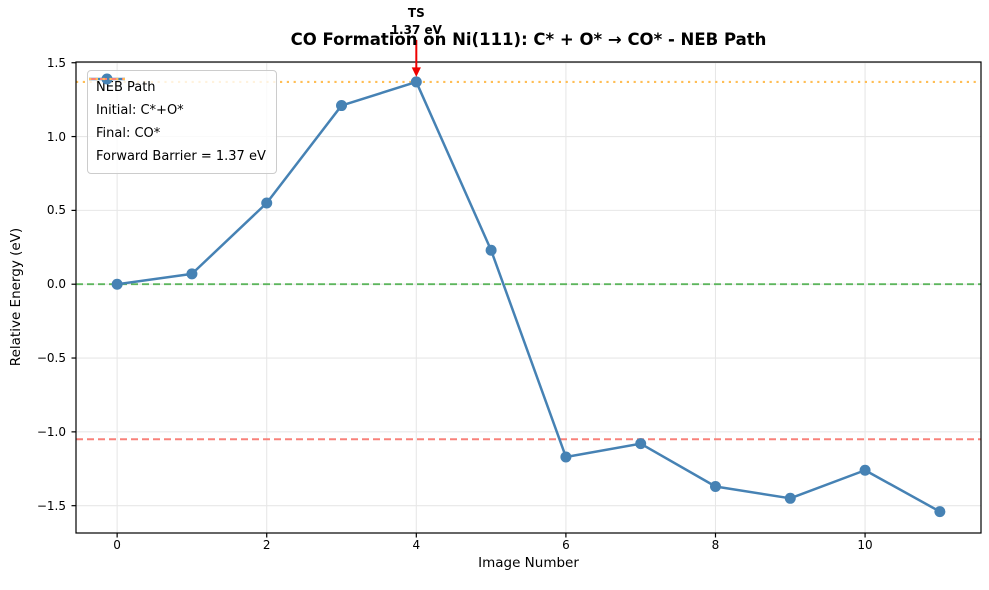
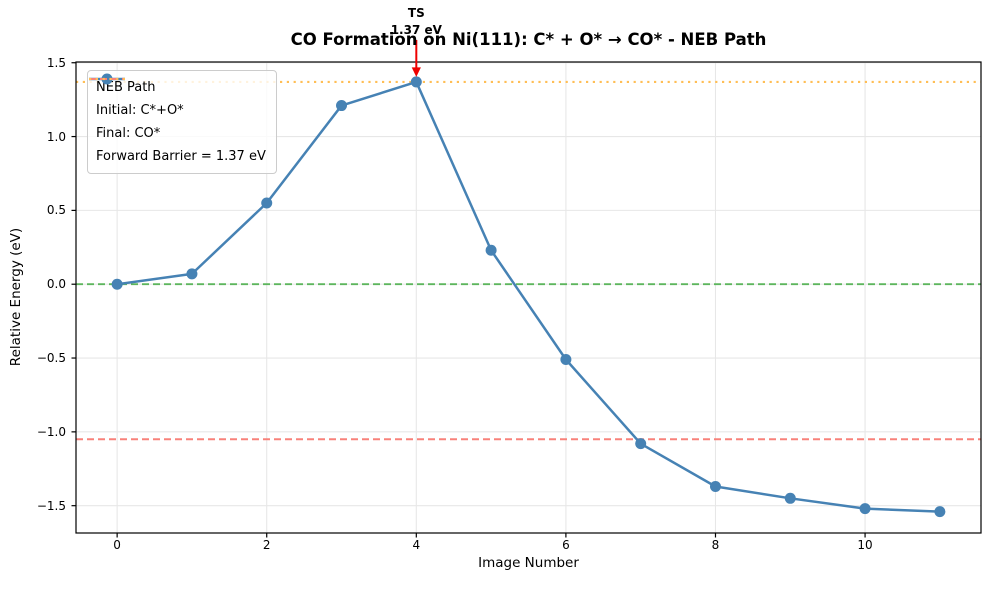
6: -1.17 -> -0.51
10: -1.26 -> -1.52
